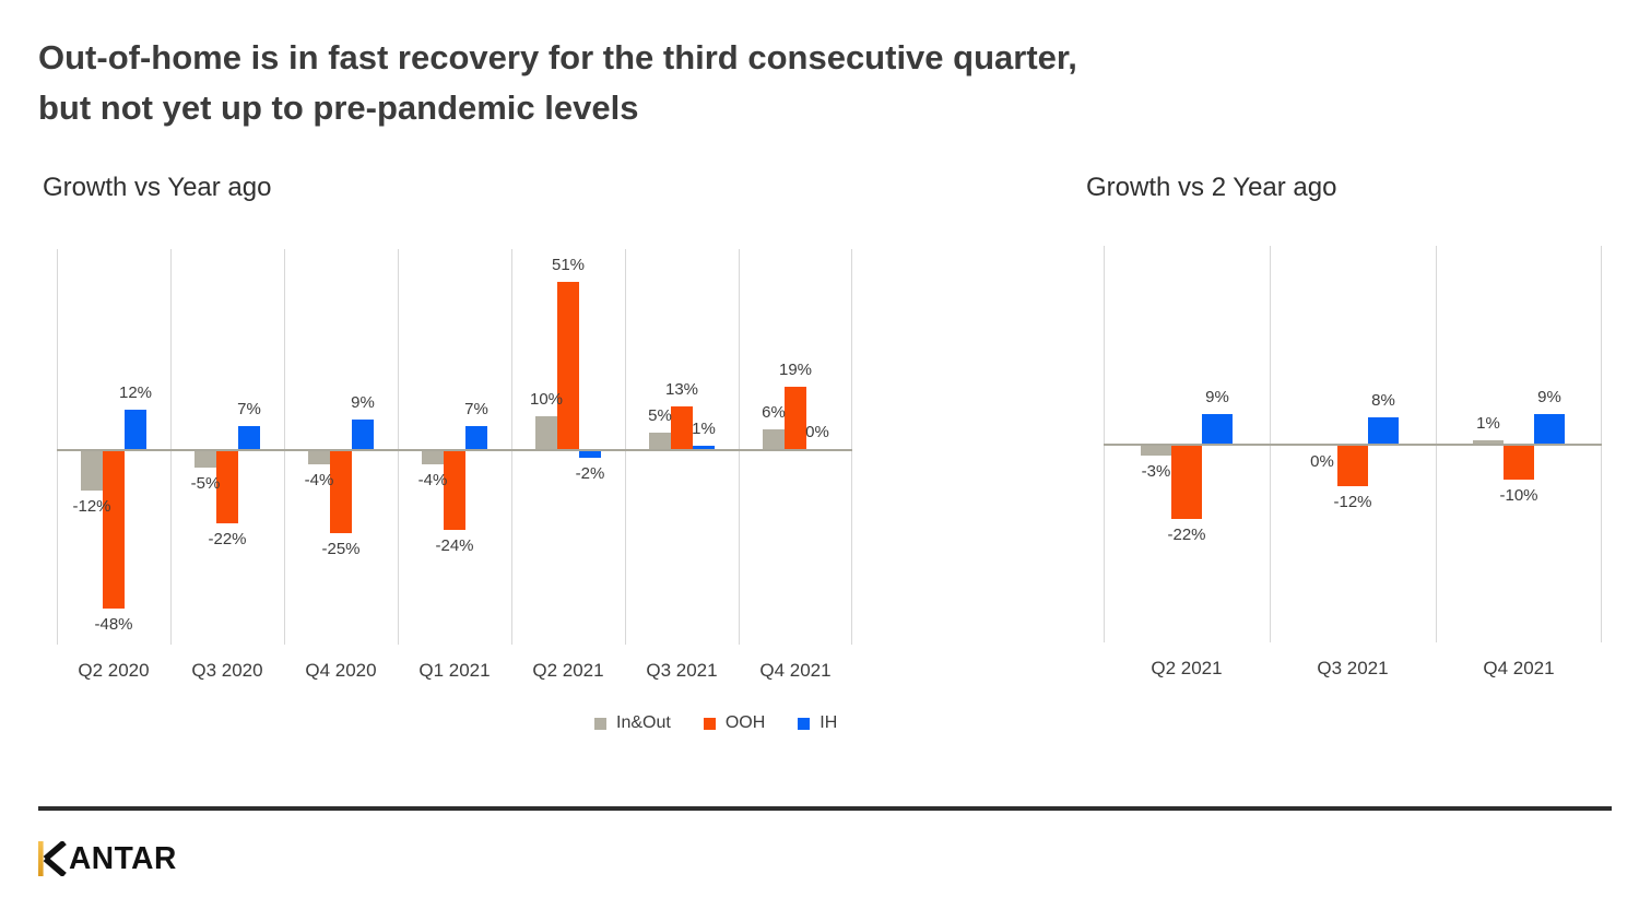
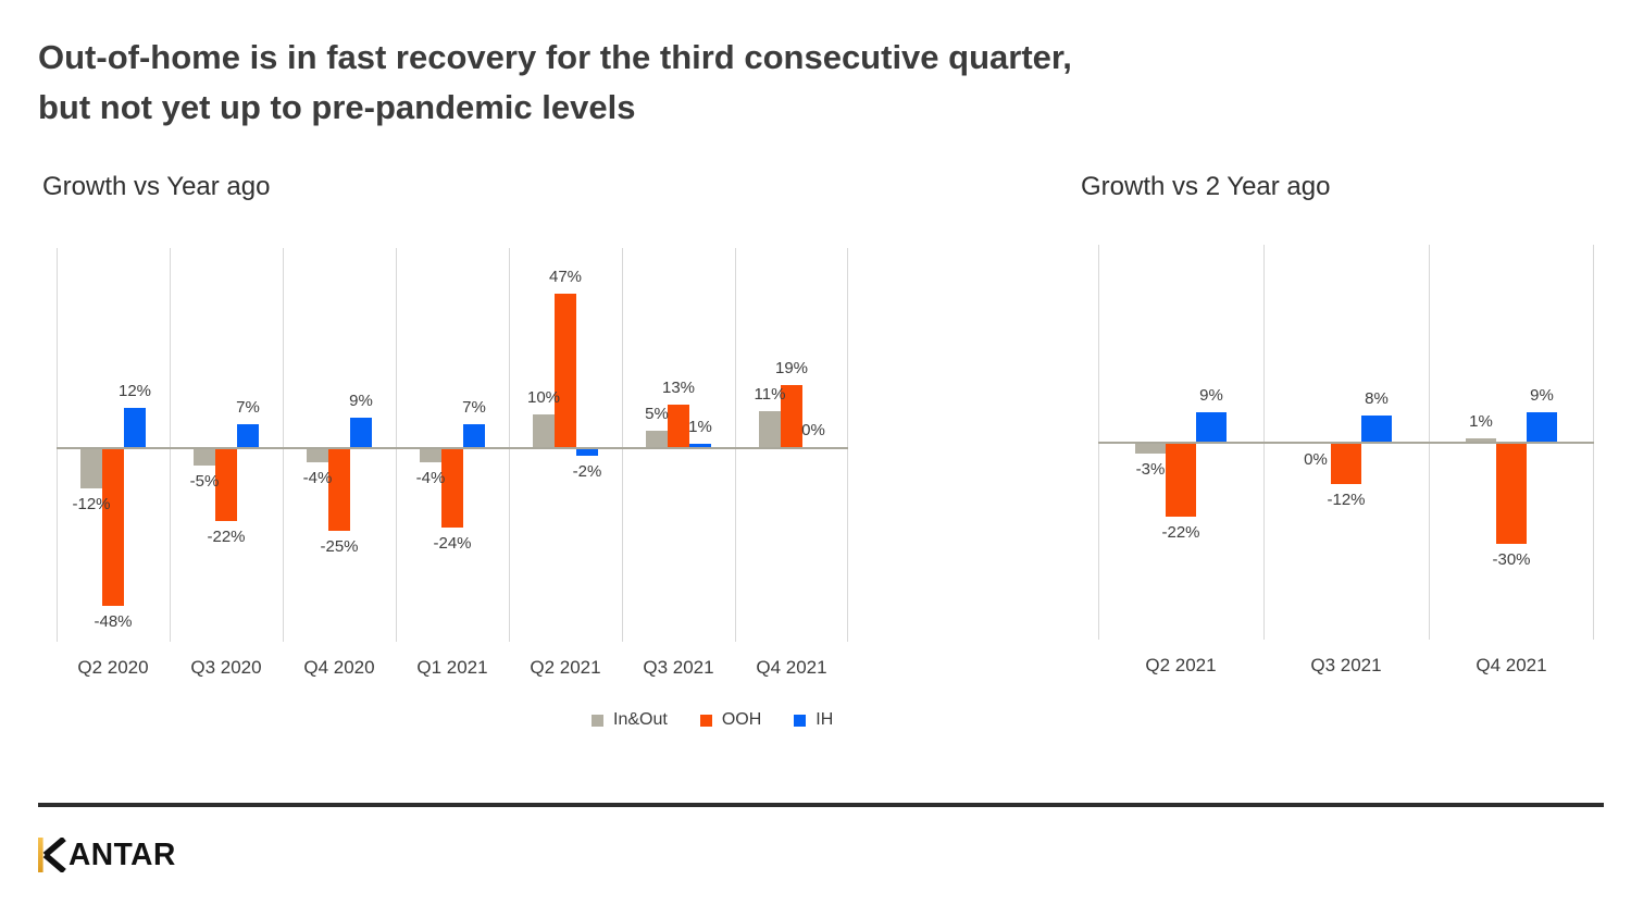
Growth vs Year ago/OOH/Q2 2021: 51% -> 47%
Growth vs Year ago/In&Out/Q4 2021: 6% -> 11%
Growth vs 2 Year ago/OOH/Q4 2021: -10% -> -30%
